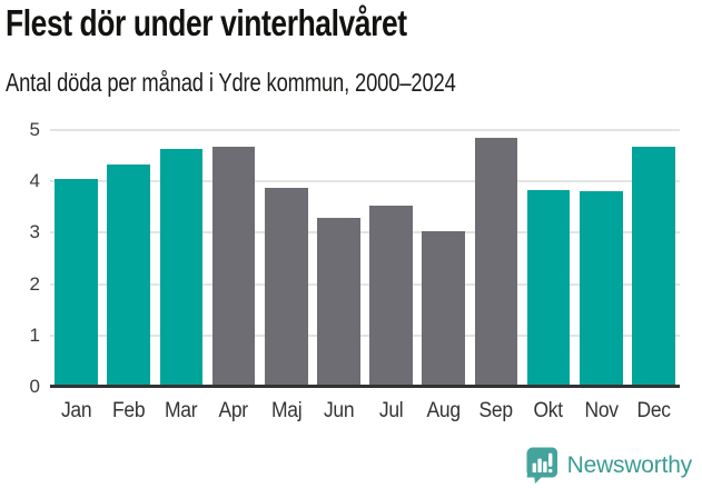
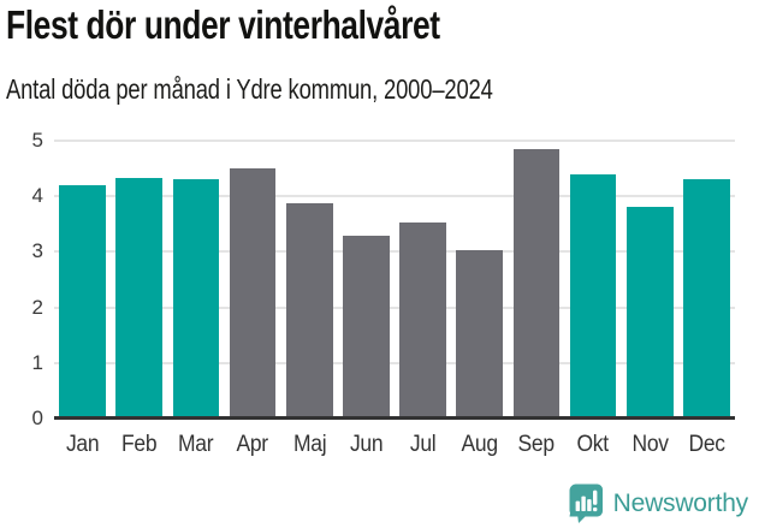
Jan: 4.0 -> 4.2
Mar: 4.6 -> 4.3
Apr: 4.7 -> 4.5
Okt: 3.8 -> 4.4
Dec: 4.7 -> 4.3
